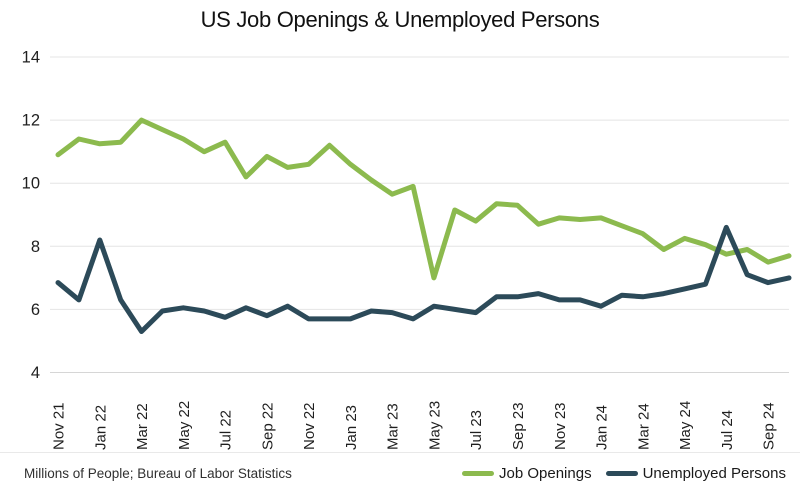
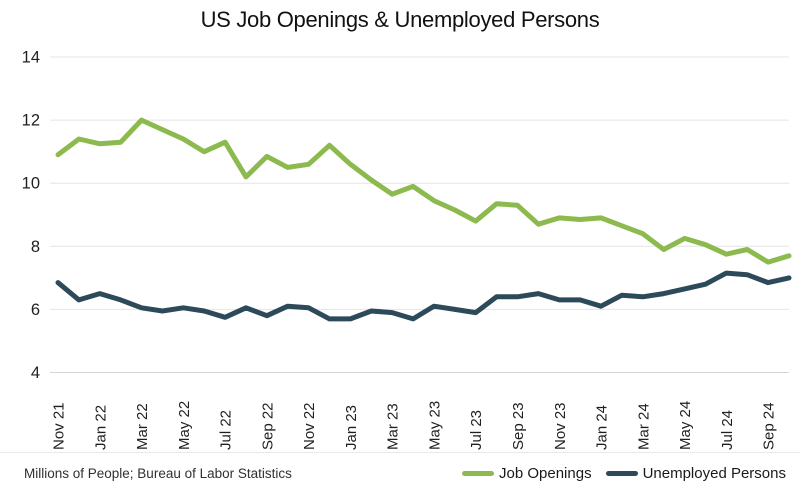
Unemployed Persons/Jan 22: 8.2 -> 6.5
Unemployed Persons/Mar 22: 5.3 -> 6.0
Unemployed Persons/Nov 22: 5.7 -> 6.0
Job Openings/May 23: 7.0 -> 9.4
Unemployed Persons/Jul 24: 8.6 -> 7.2
